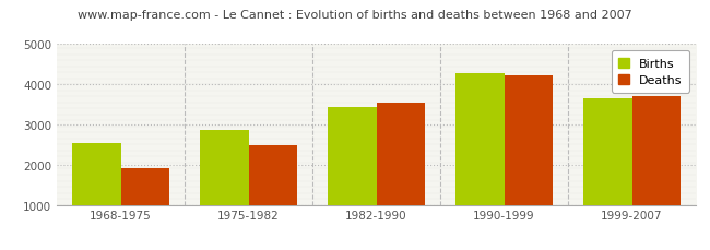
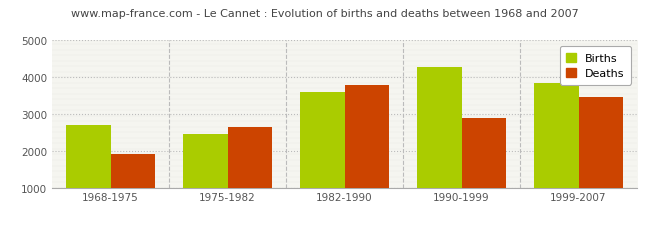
Births/1968-1975: 2530 -> 2700
Births/1975-1982: 2870 -> 2450
Deaths/1975-1982: 2480 -> 2650
Births/1982-1990: 3430 -> 3600
Deaths/1982-1990: 3530 -> 3800
Deaths/1990-1999: 4220 -> 2900
Births/1999-2007: 3650 -> 3850
Deaths/1999-2007: 3720 -> 3450
